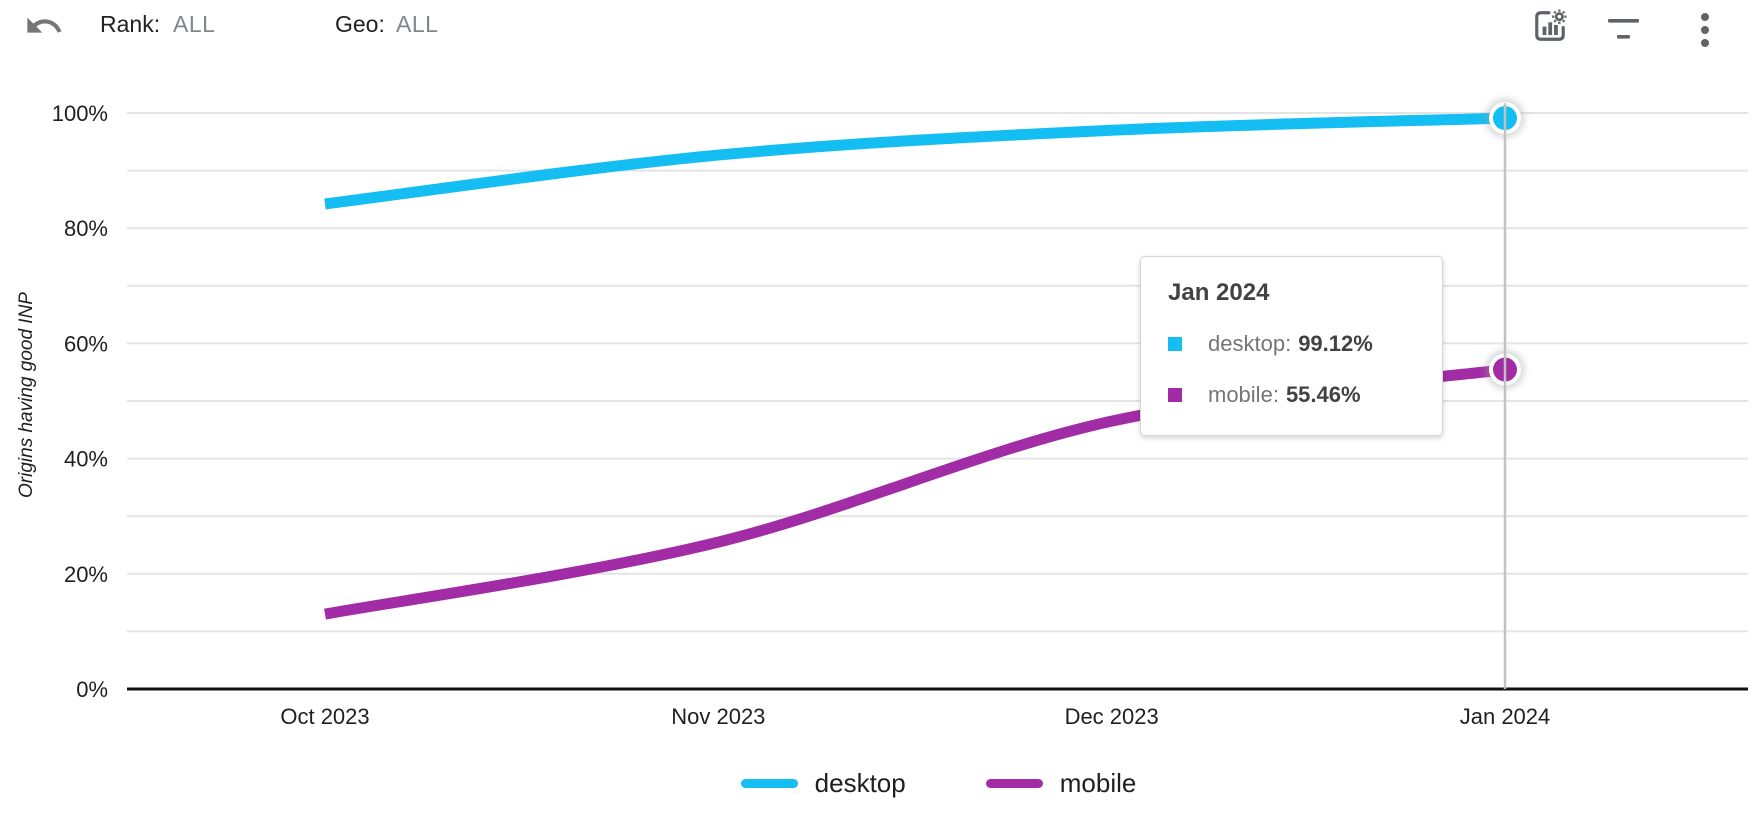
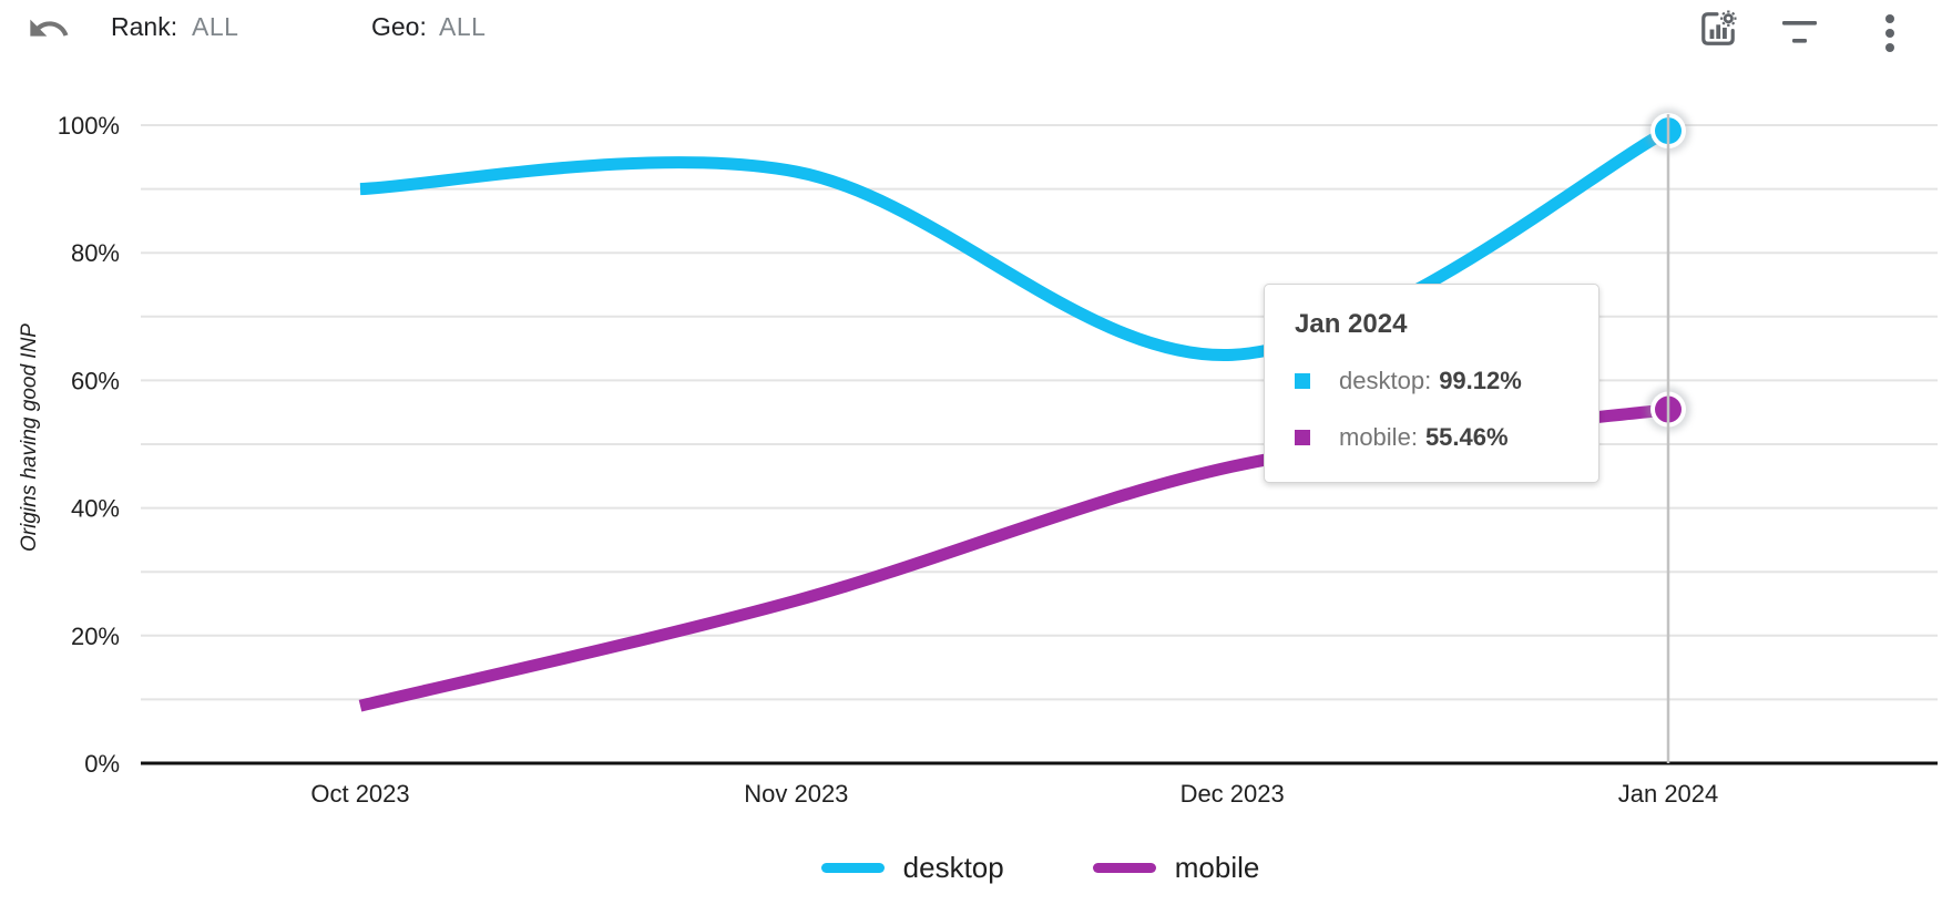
desktop/Oct 2023: 84% -> 90%
mobile/Oct 2023: 13% -> 9%
desktop/Dec 2023: 97% -> 64%
